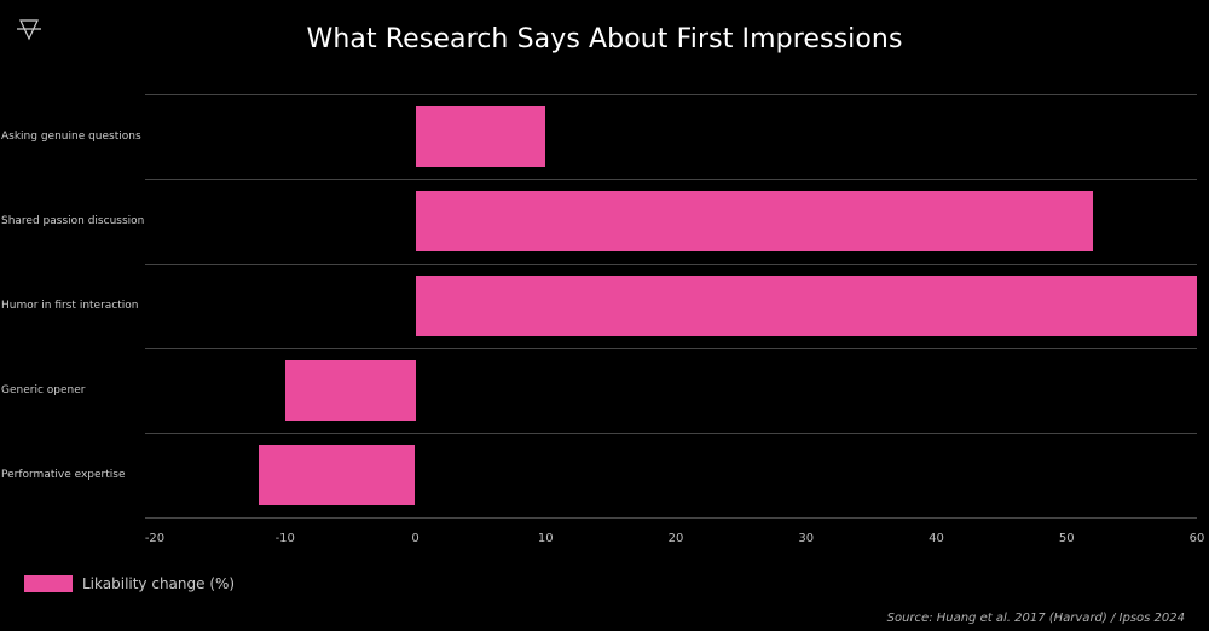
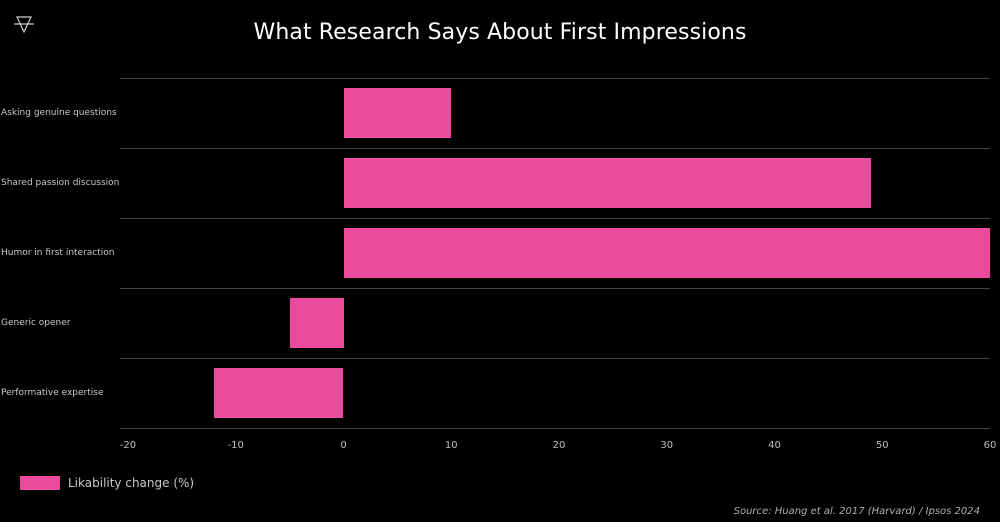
Shared passion discussion: 52 -> 49
Generic opener: -10 -> -5
